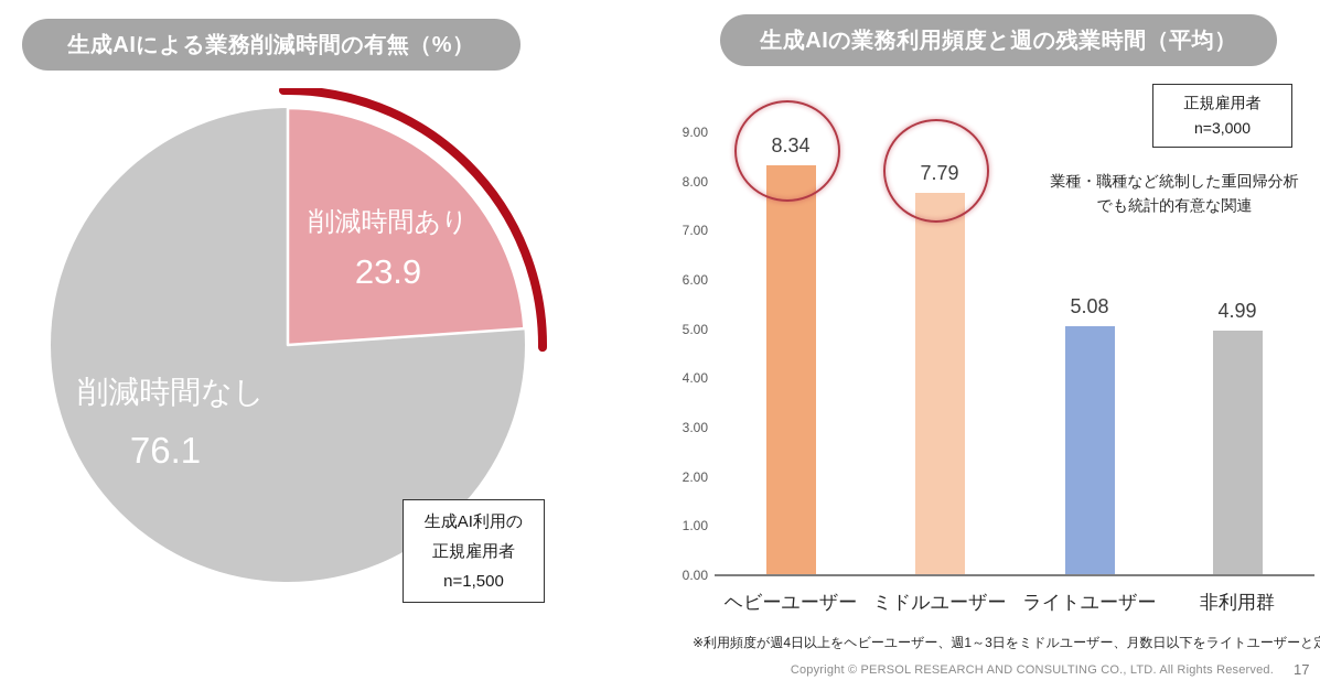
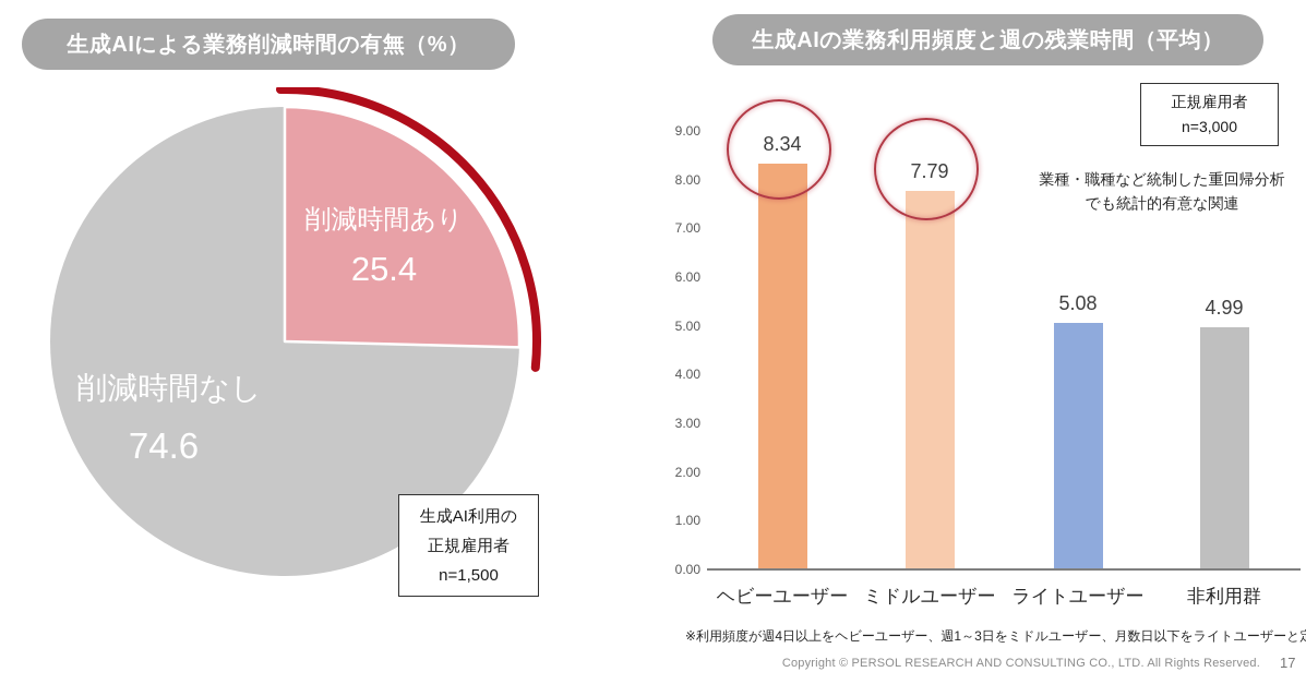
生成AIによる業務削減時間の有無（%）/削減時間あり: 23.9 -> 25.4
生成AIによる業務削減時間の有無（%）/削減時間なし: 76.1 -> 74.6
